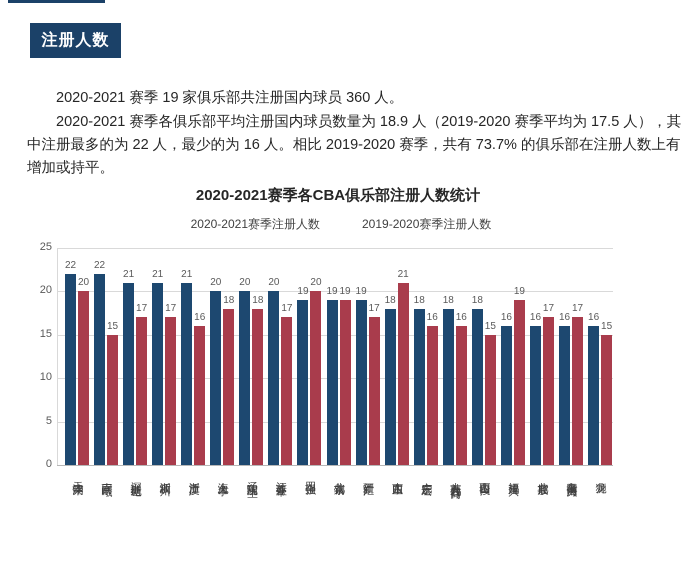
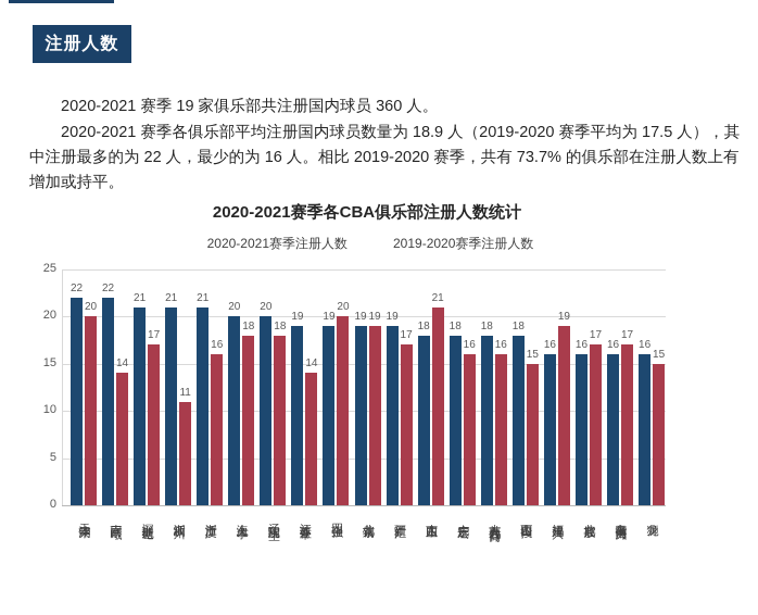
2019-2020赛季注册人数/南京同曦: 15 -> 14
2019-2020赛季注册人数/浙江稠州: 17 -> 11
2020-2021赛季注册人数/江苏肯帝亚: 20 -> 19
2019-2020赛季注册人数/江苏肯帝亚: 17 -> 14
